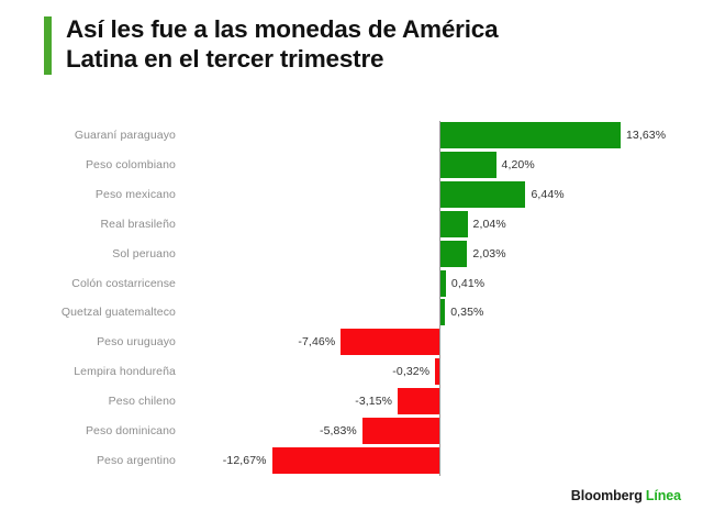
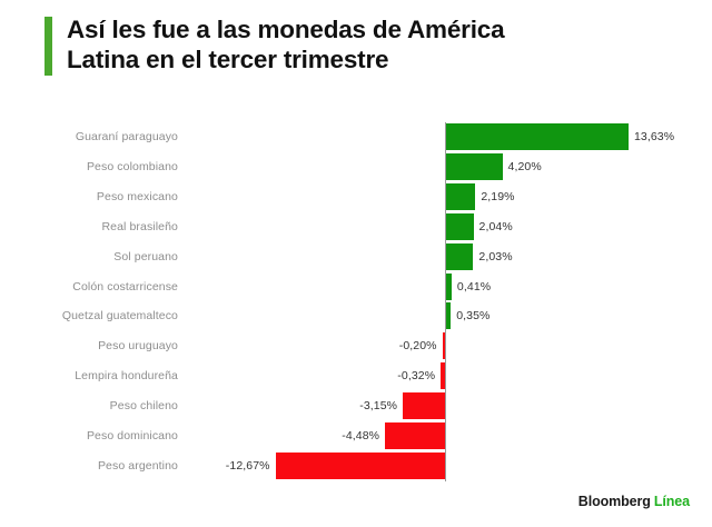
Peso mexicano: 6,44% -> 2,19%
Peso uruguayo: -7,46% -> -0,20%
Peso dominicano: -5,83% -> -4,48%
